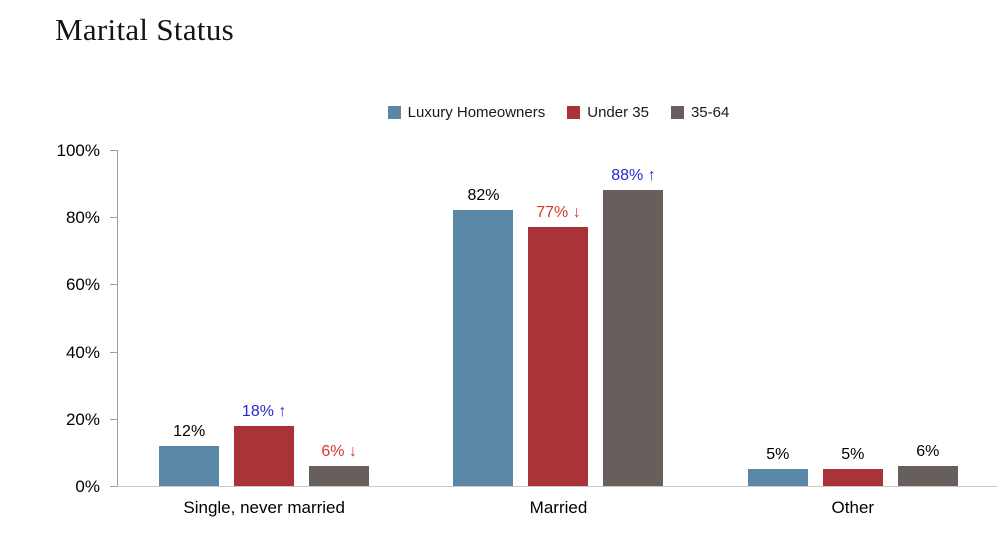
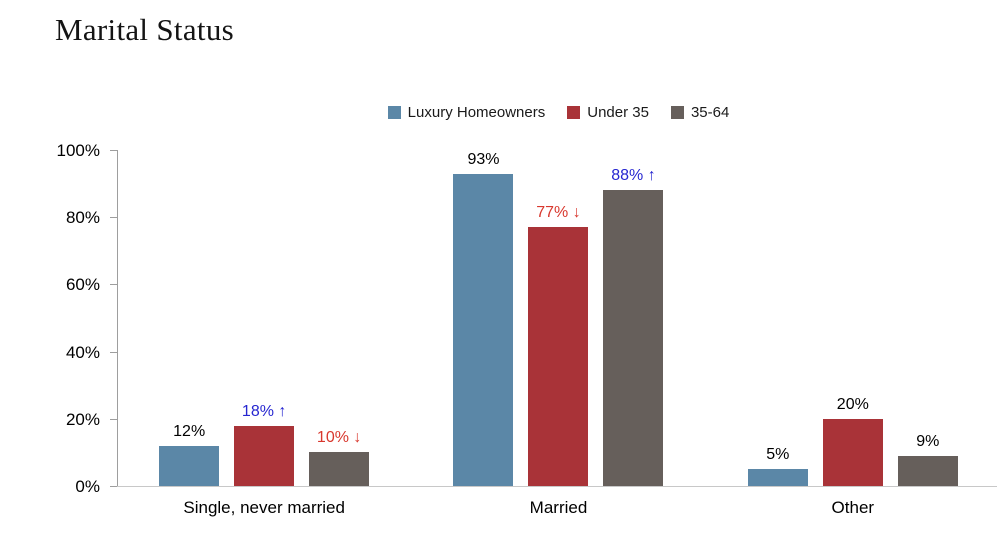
35-64/Single, never married: 6% -> 10%
Luxury Homeowners/Married: 82% -> 93%
Under 35/Other: 5% -> 20%
35-64/Other: 6% -> 9%
